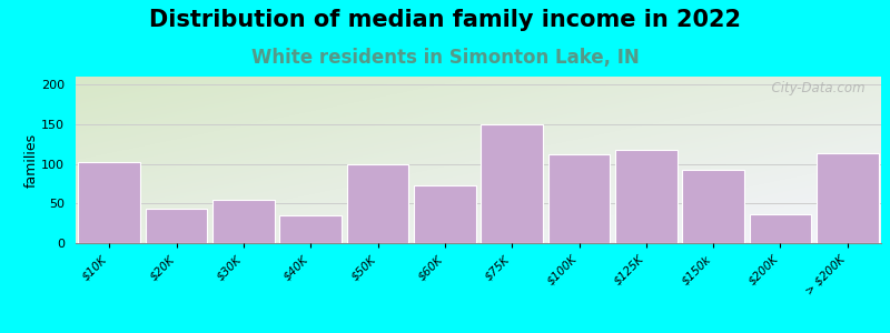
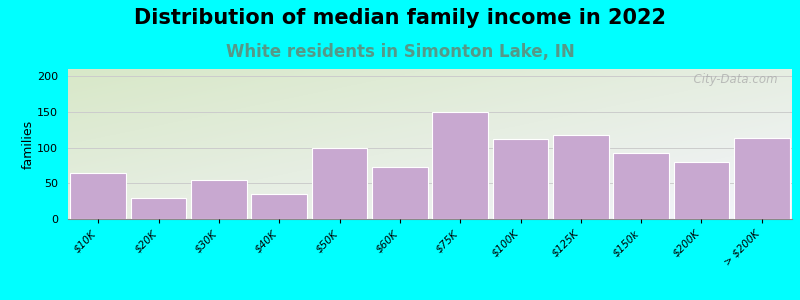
$10K: 102 -> 65
$20K: 44 -> 30
$200K: 36 -> 80
